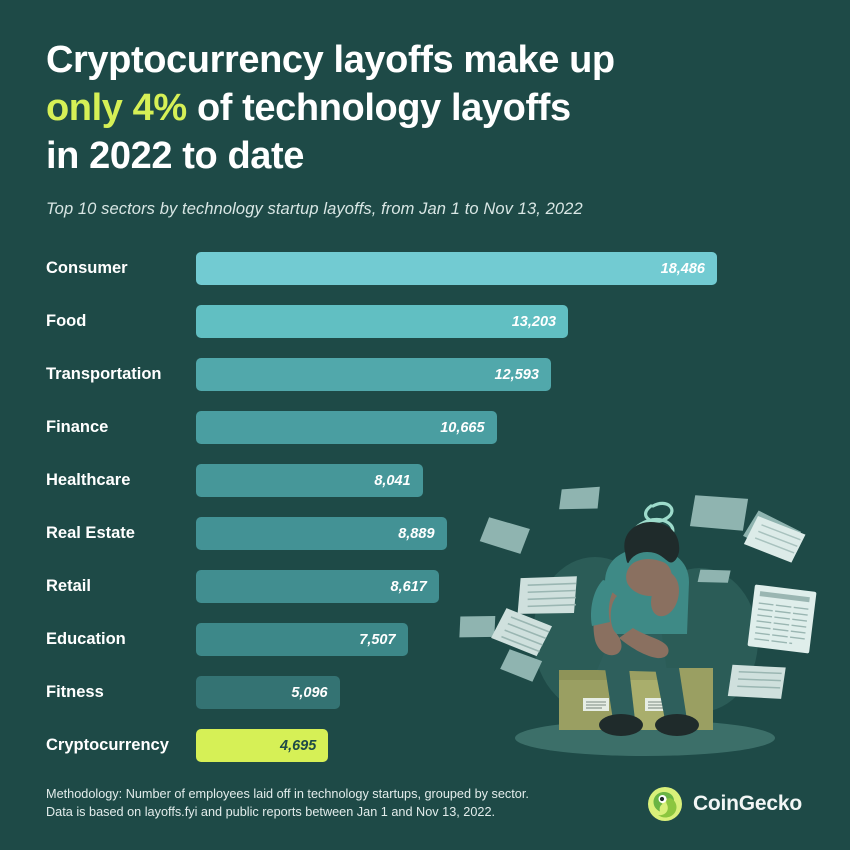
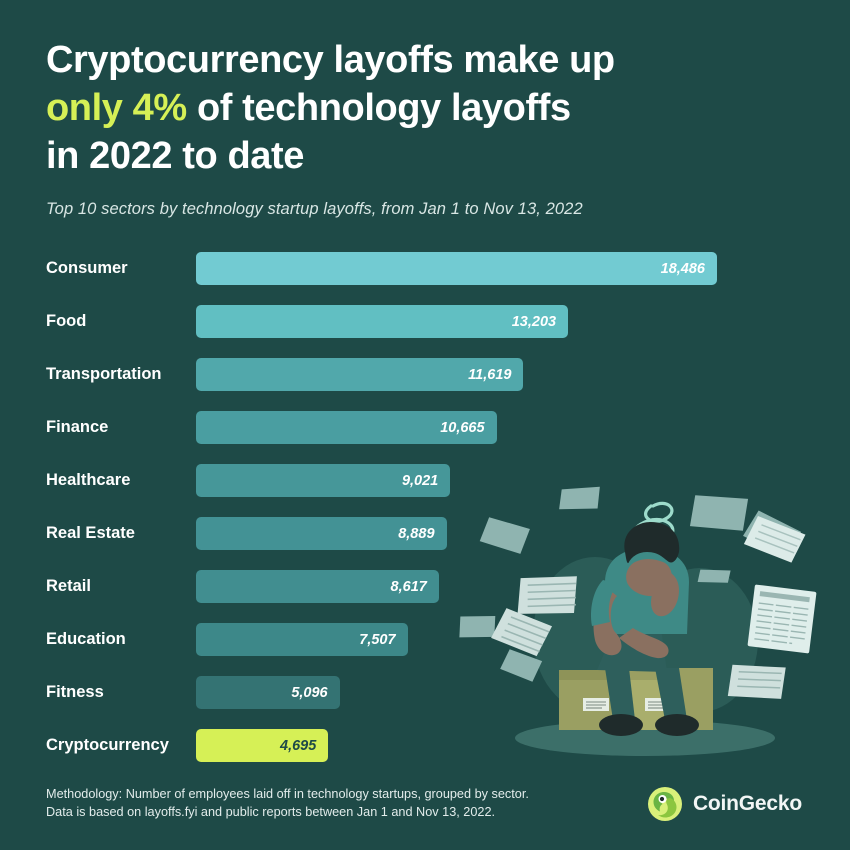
Transportation: 12,593 -> 11,619
Healthcare: 8,041 -> 9,021
